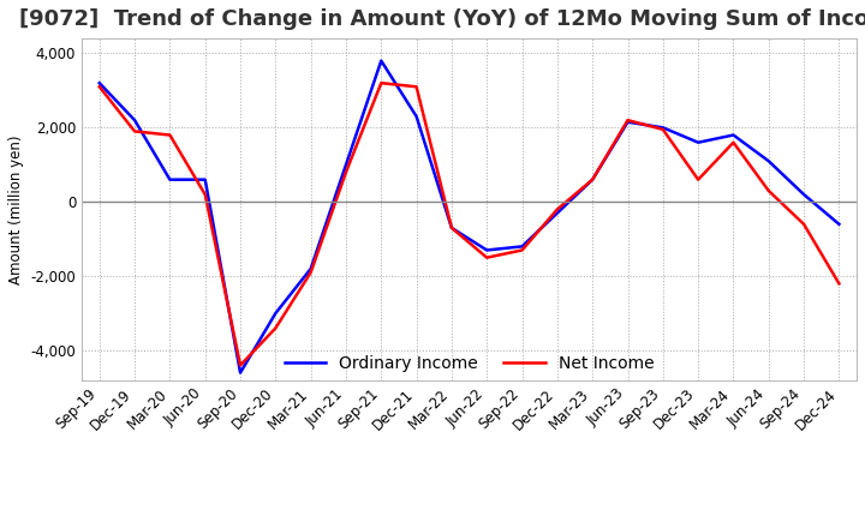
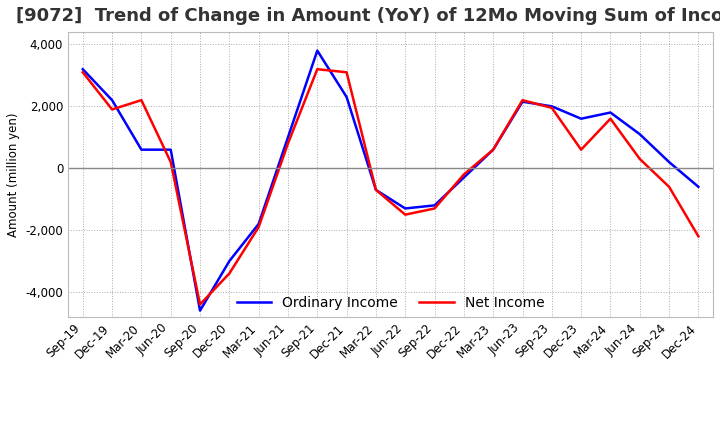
Net Income/Mar-20: 1,800 -> 2,200
